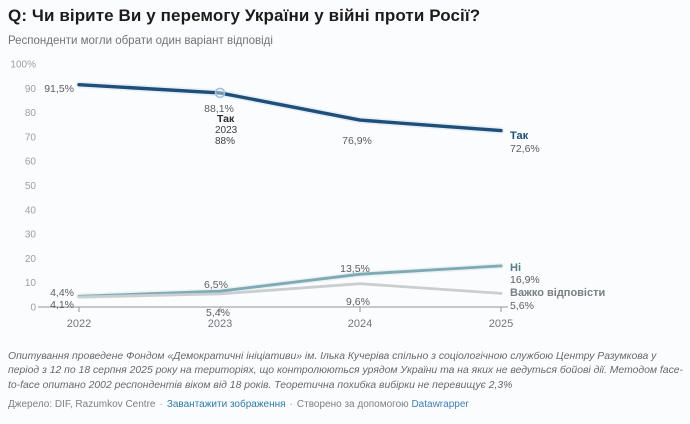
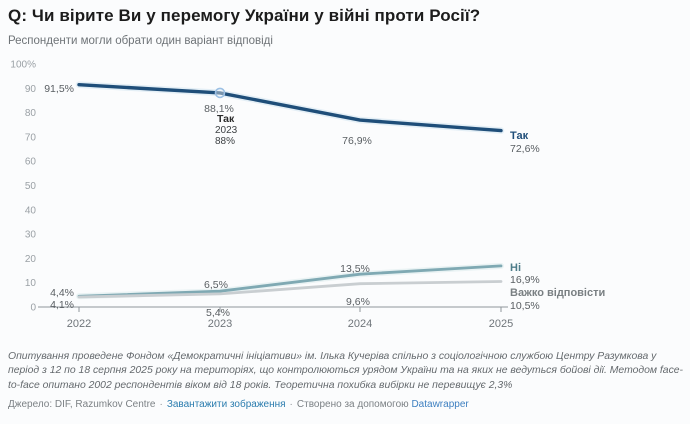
Важко відповісти/2025: 5,6% -> 10,5%
